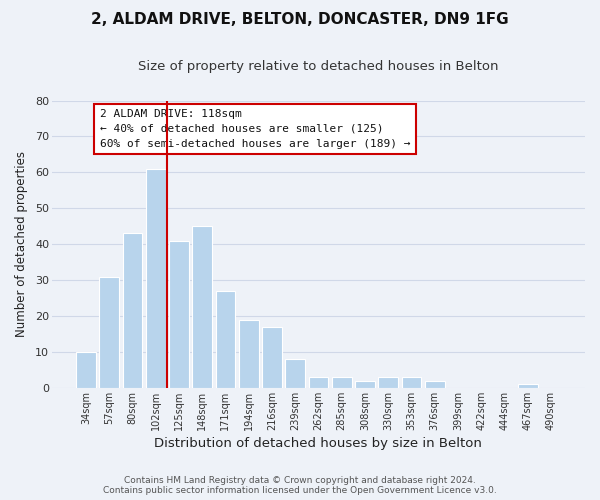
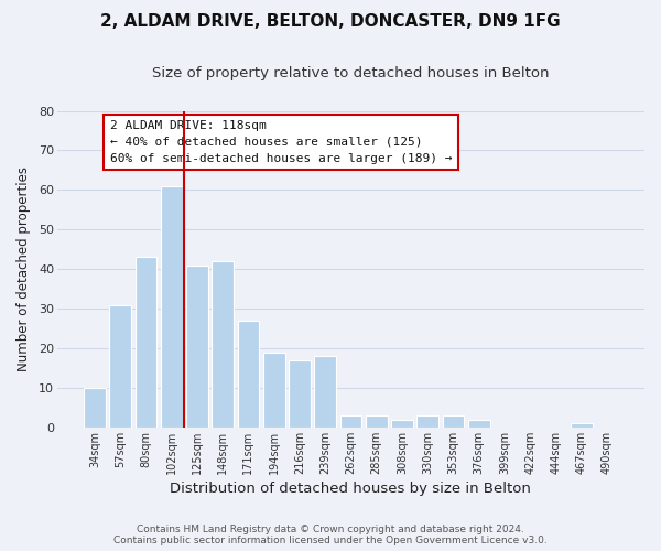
148sqm: 45 -> 42
239sqm: 8 -> 18
